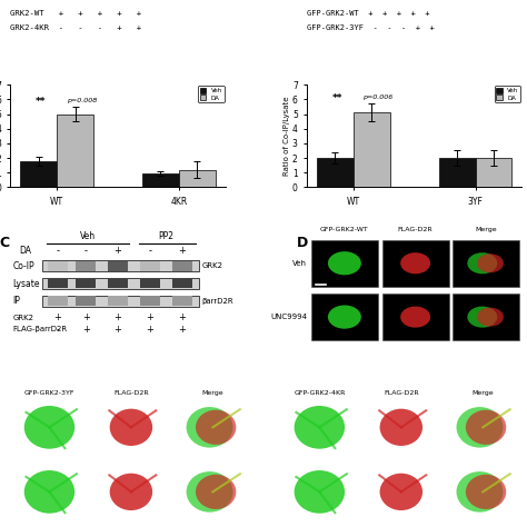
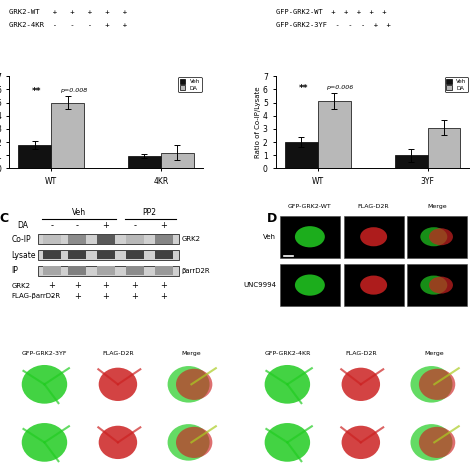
Veh/3YF: 2 -> 1
DA/3YF: 2.0 -> 3.1
